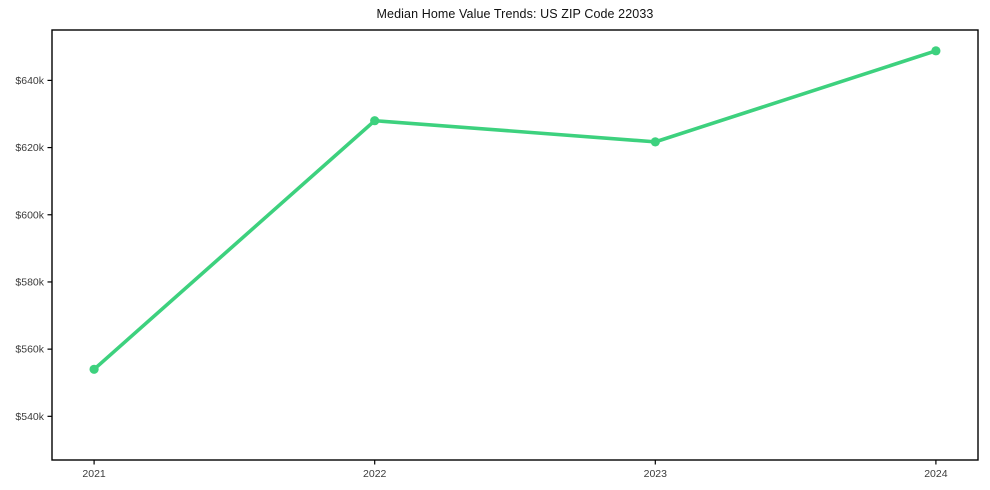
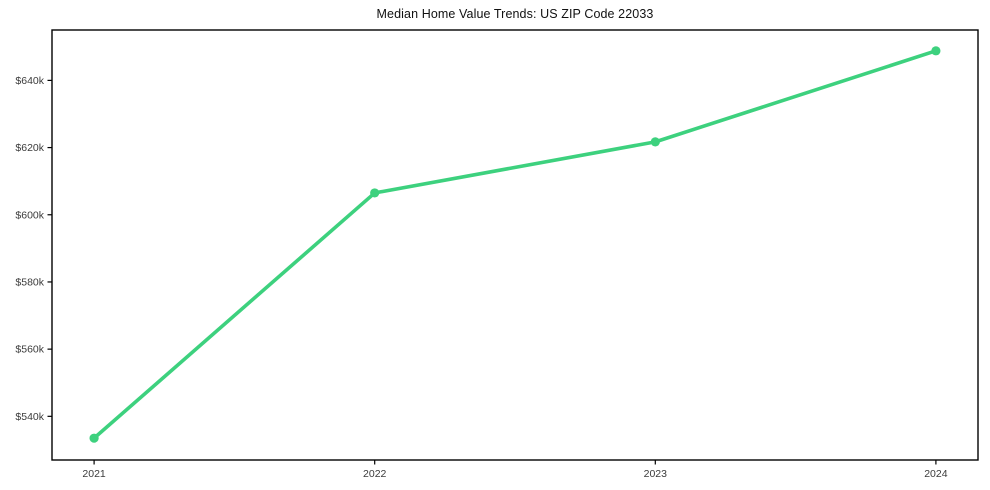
2021: $554k -> $534k
2022: $628k -> $606k
